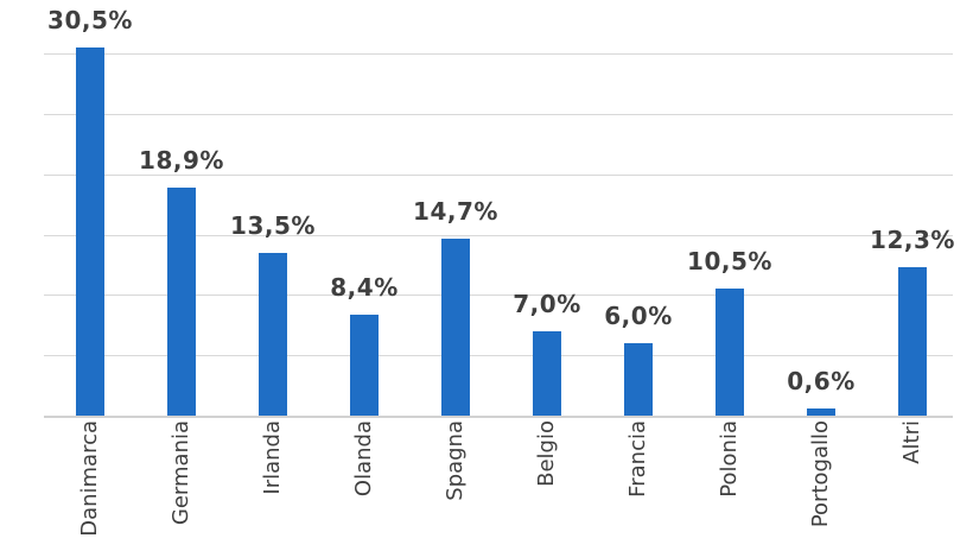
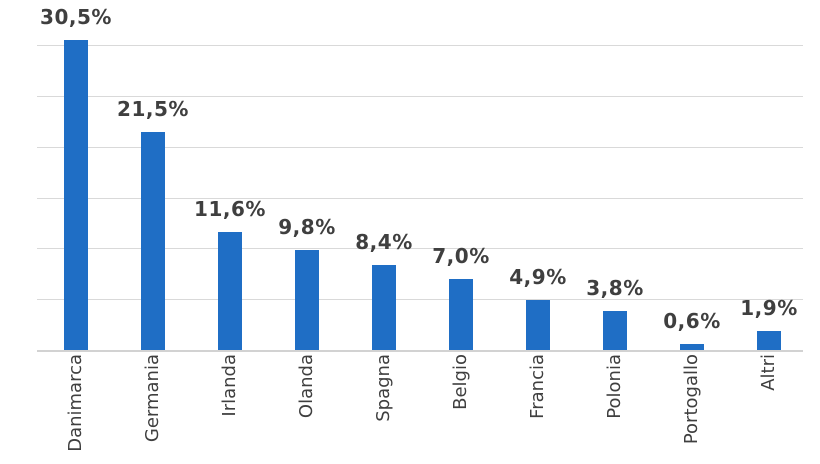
Germania: 18,9% -> 21,5%
Irlanda: 13,5% -> 11,6%
Olanda: 8,4% -> 9,8%
Spagna: 14,7% -> 8,4%
Francia: 6,0% -> 4,9%
Polonia: 10,5% -> 3,8%
Altri: 12,3% -> 1,9%
